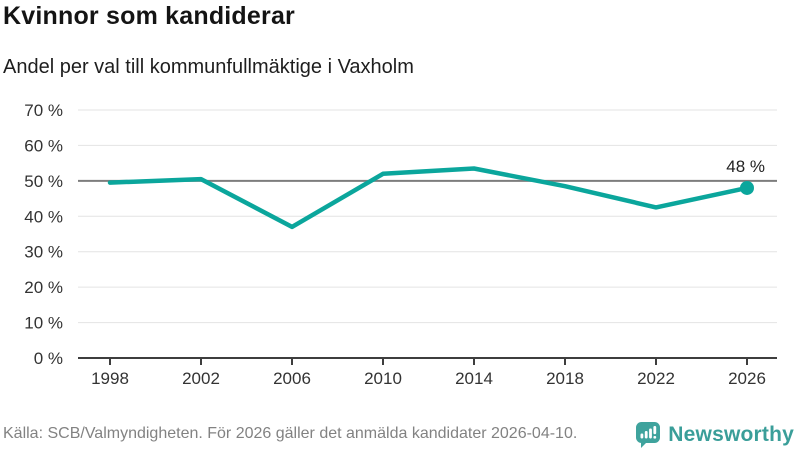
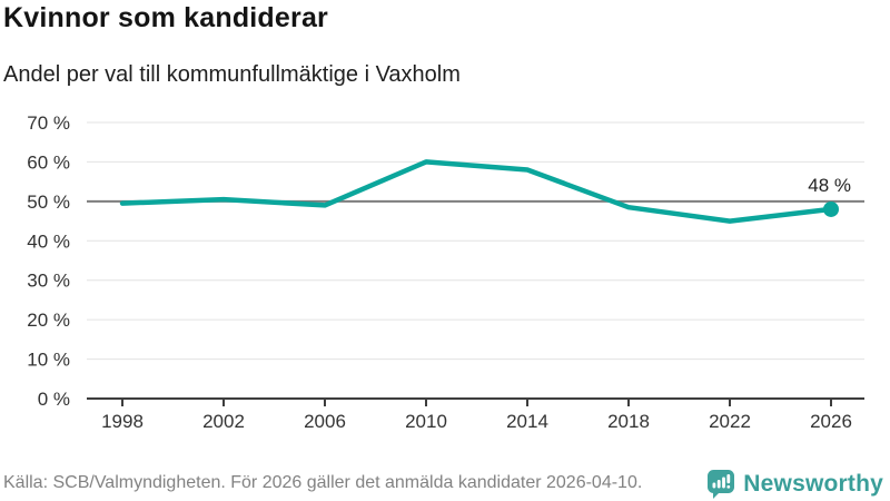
2006: 37% -> 49%
2010: 52% -> 60%
2014: 54% -> 58%
2022: 42% -> 45%
